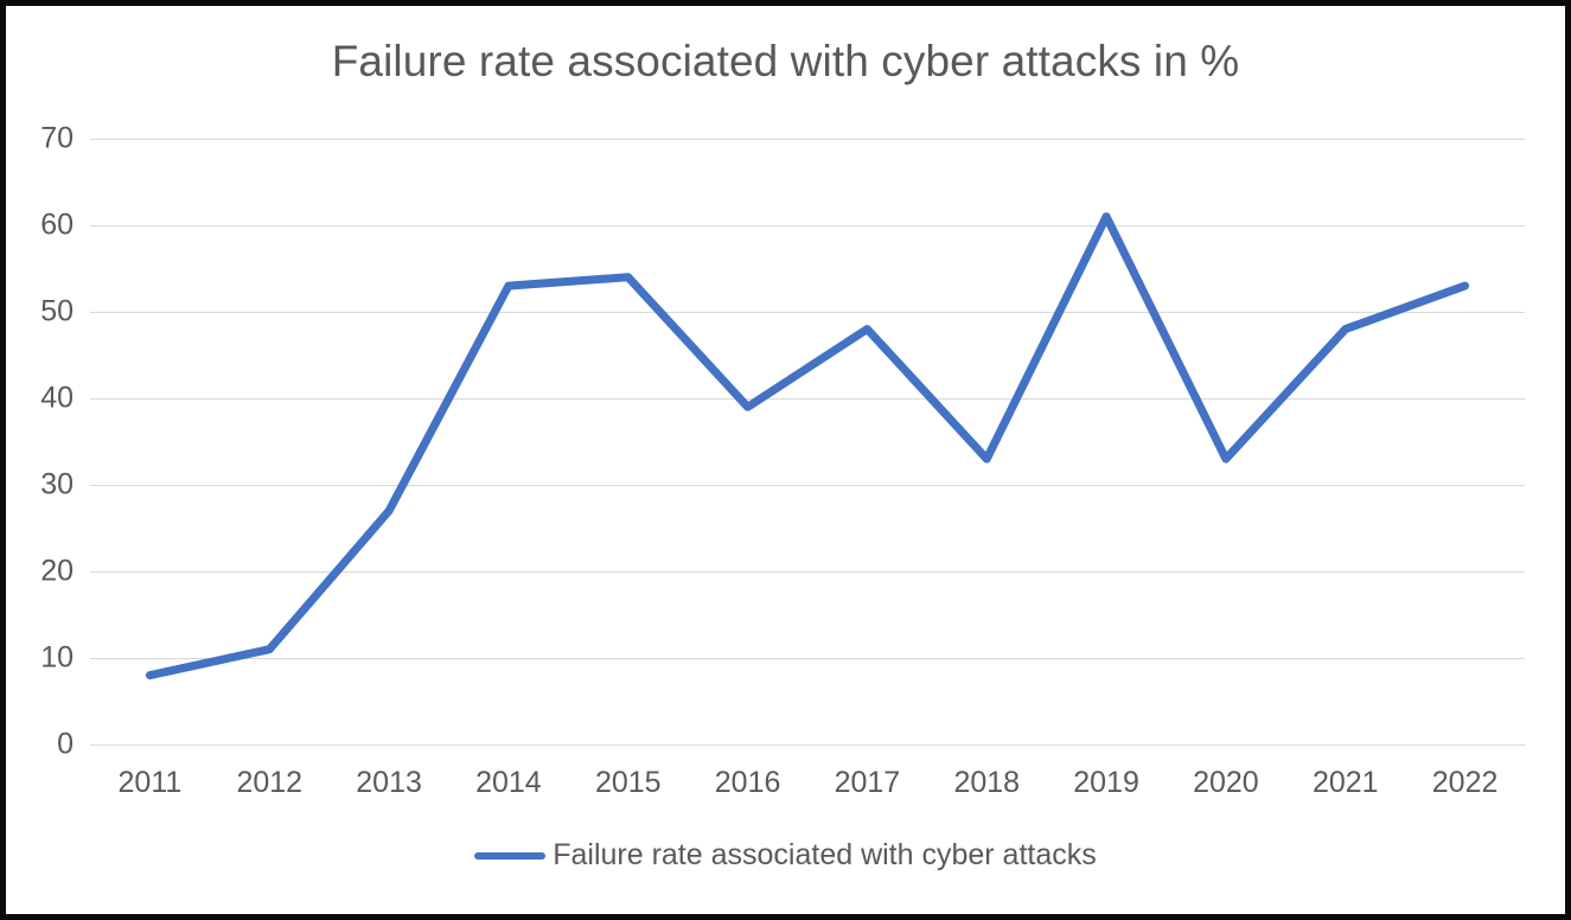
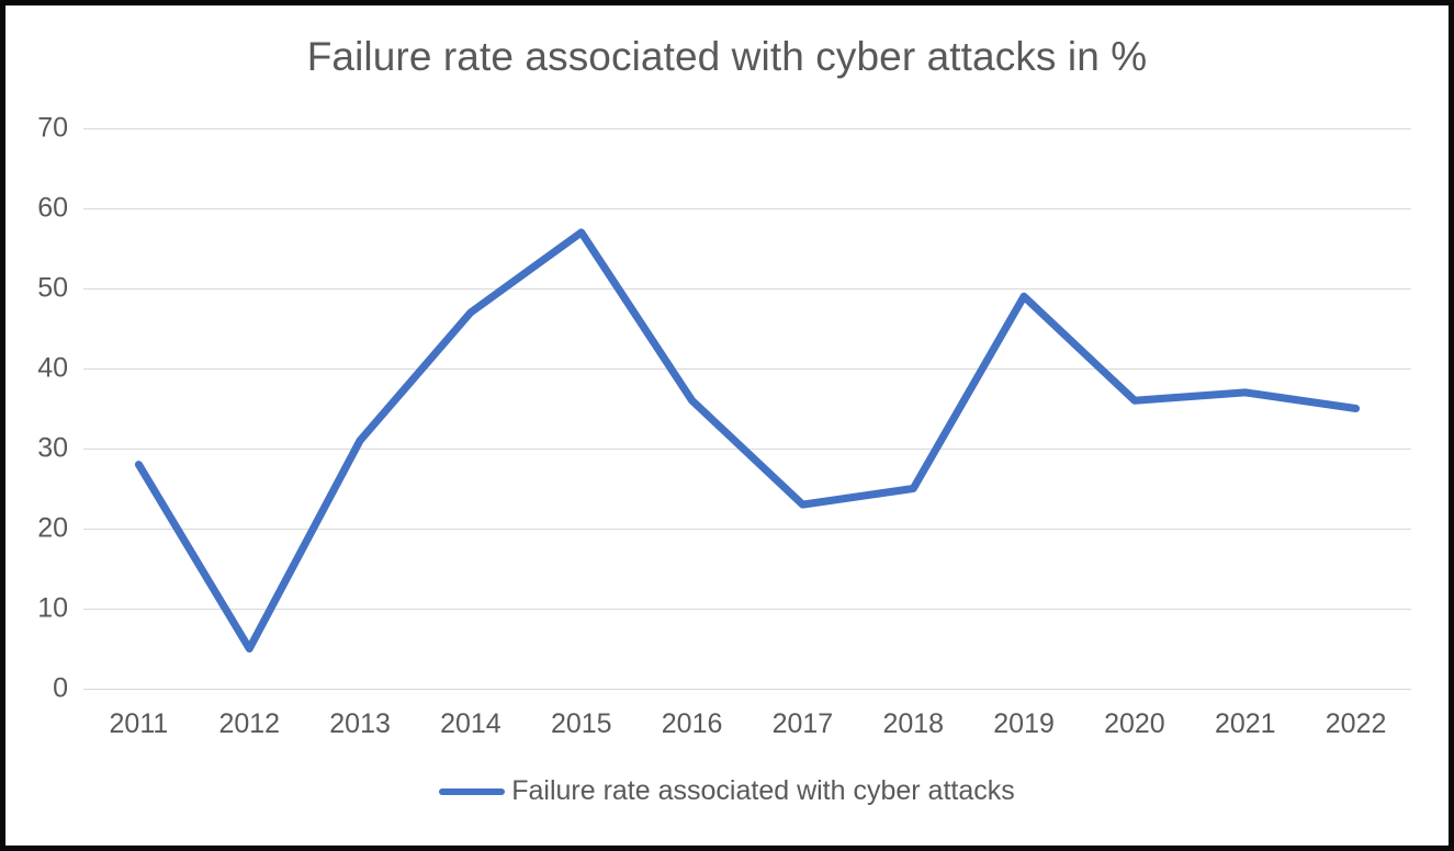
2011: 8 -> 28
2012: 11 -> 5
2013: 27 -> 31
2014: 53 -> 47
2015: 54 -> 57
2016: 39 -> 36
2017: 48 -> 23
2018: 33 -> 25
2019: 61 -> 49
2020: 33 -> 36
2021: 48 -> 37
2022: 53 -> 35
